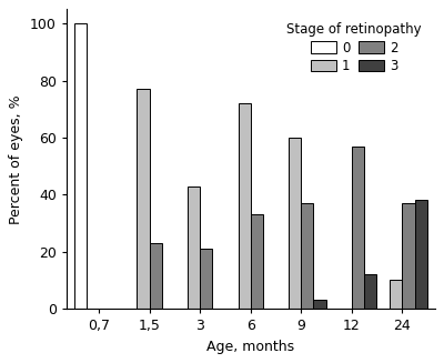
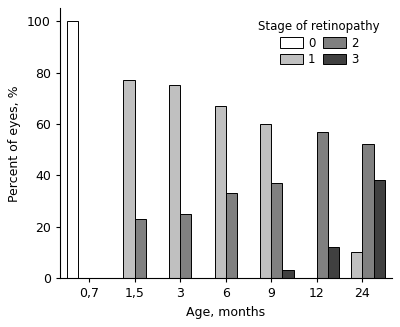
1/3: 43 -> 75
2/3: 21 -> 25
1/6: 72 -> 67
2/24: 37 -> 52
